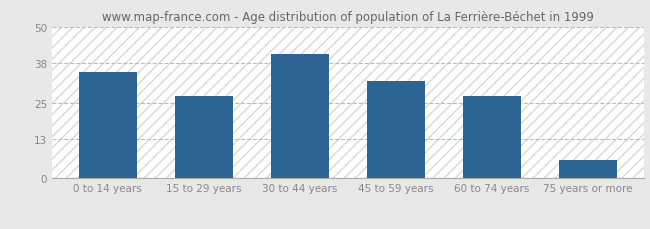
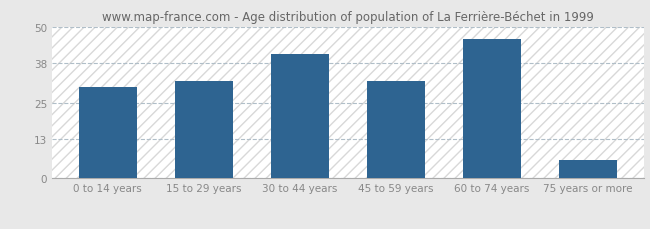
0 to 14 years: 35 -> 30
15 to 29 years: 27 -> 32
60 to 74 years: 27 -> 46
